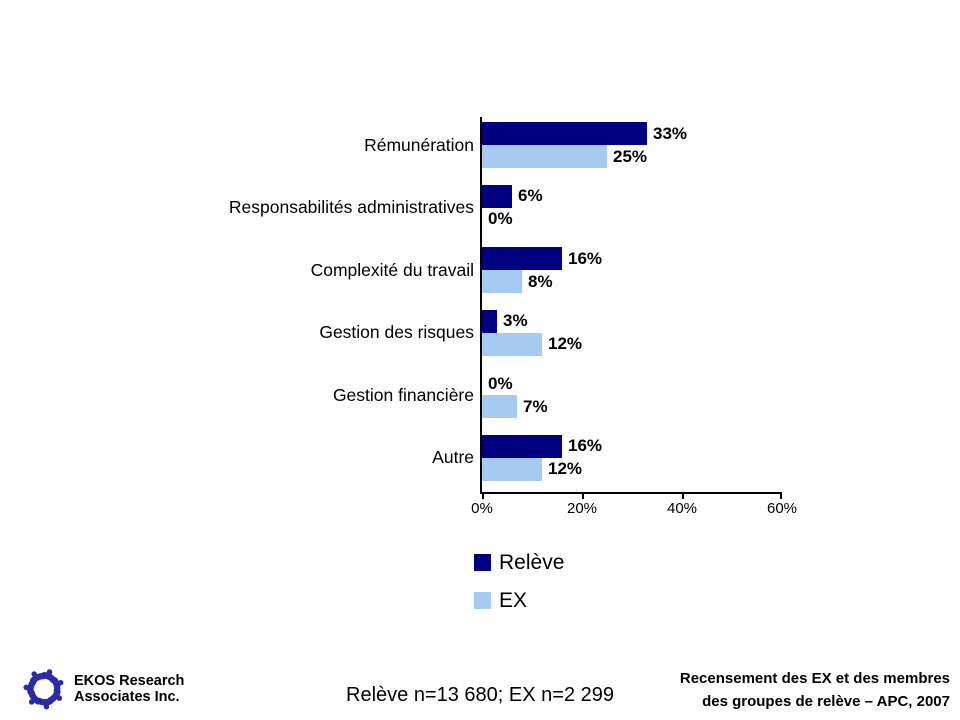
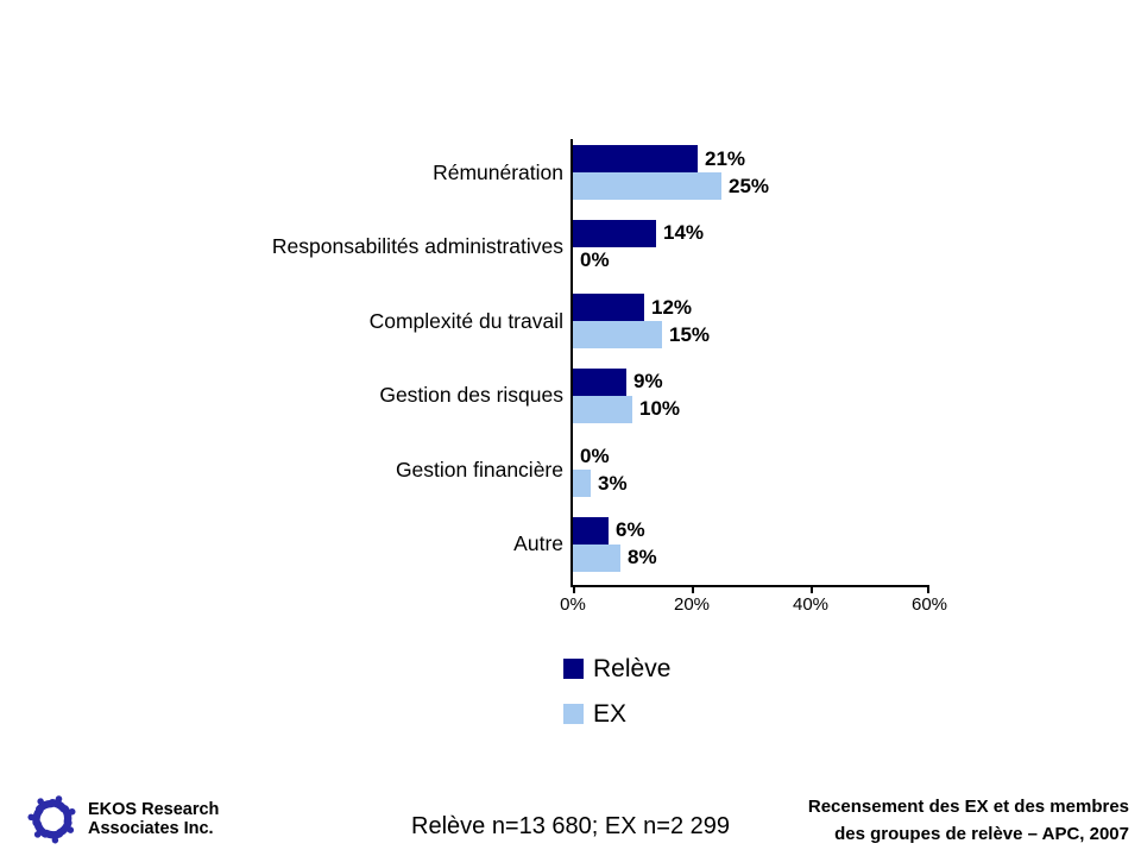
Relève/Rémunération: 33% -> 21%
Relève/Responsabilités administratives: 6% -> 14%
Relève/Complexité du travail: 16% -> 12%
EX/Complexité du travail: 8% -> 15%
Relève/Gestion des risques: 3% -> 9%
EX/Gestion des risques: 12% -> 10%
EX/Gestion financière: 7% -> 3%
Relève/Autre: 16% -> 6%
EX/Autre: 12% -> 8%
